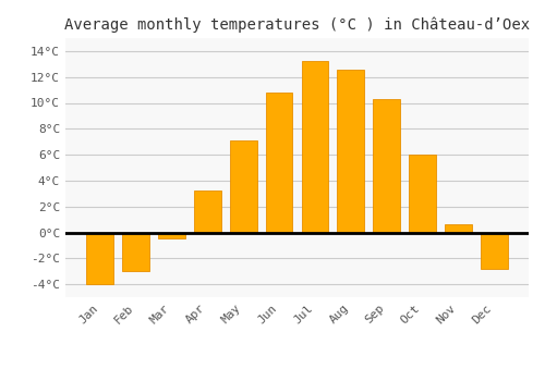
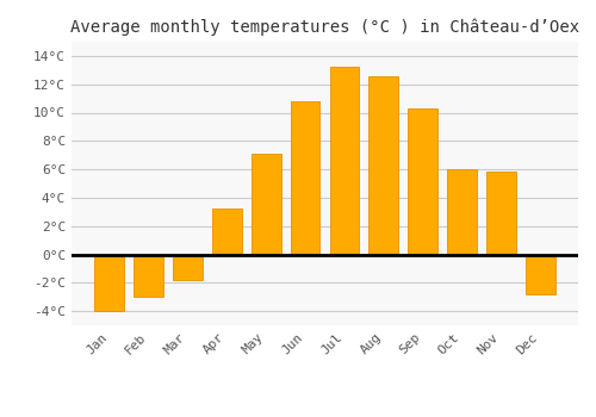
Mar: -0.5°C -> -1.8°C
Nov: 0.6°C -> 5.8°C
